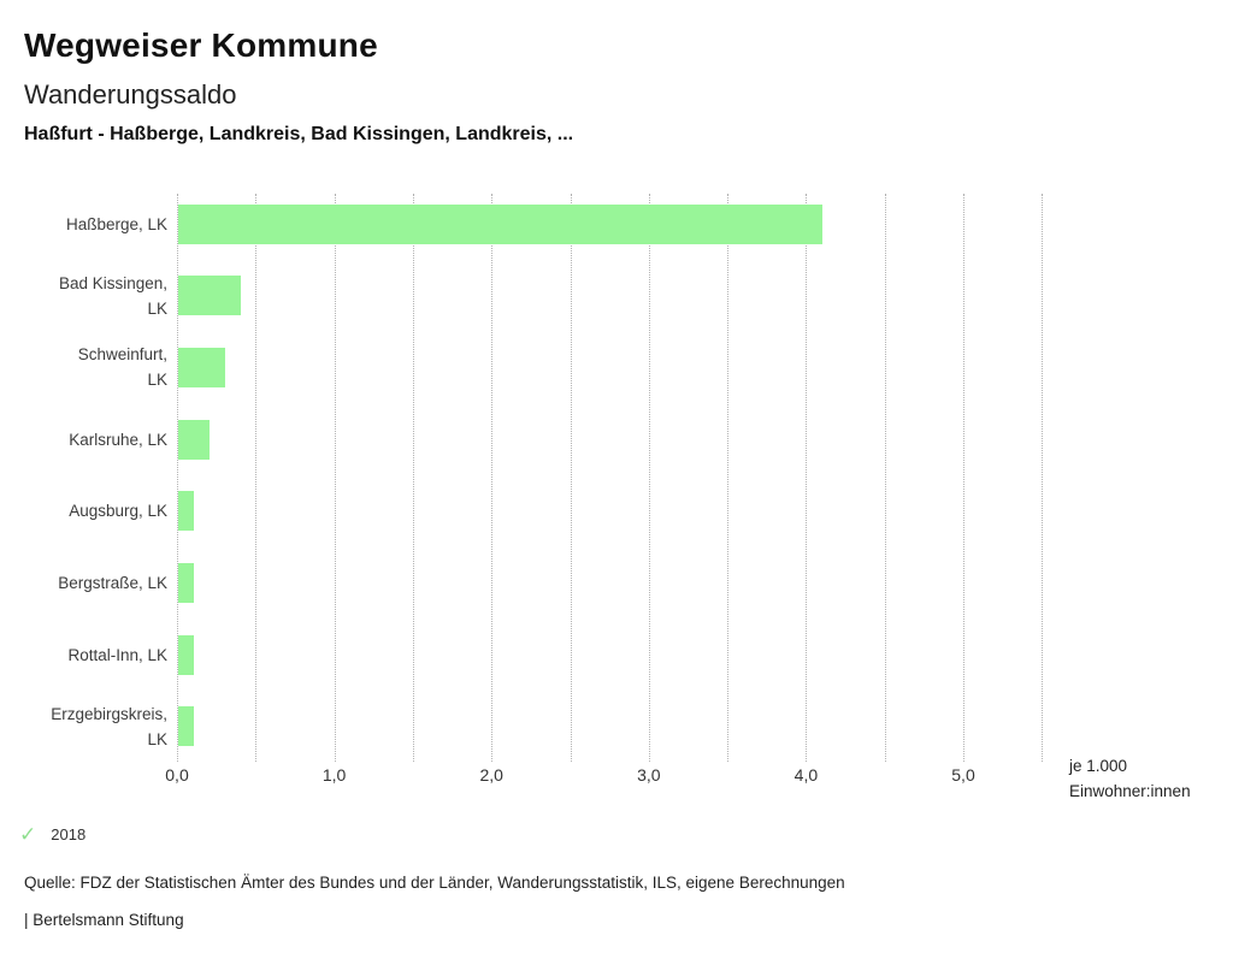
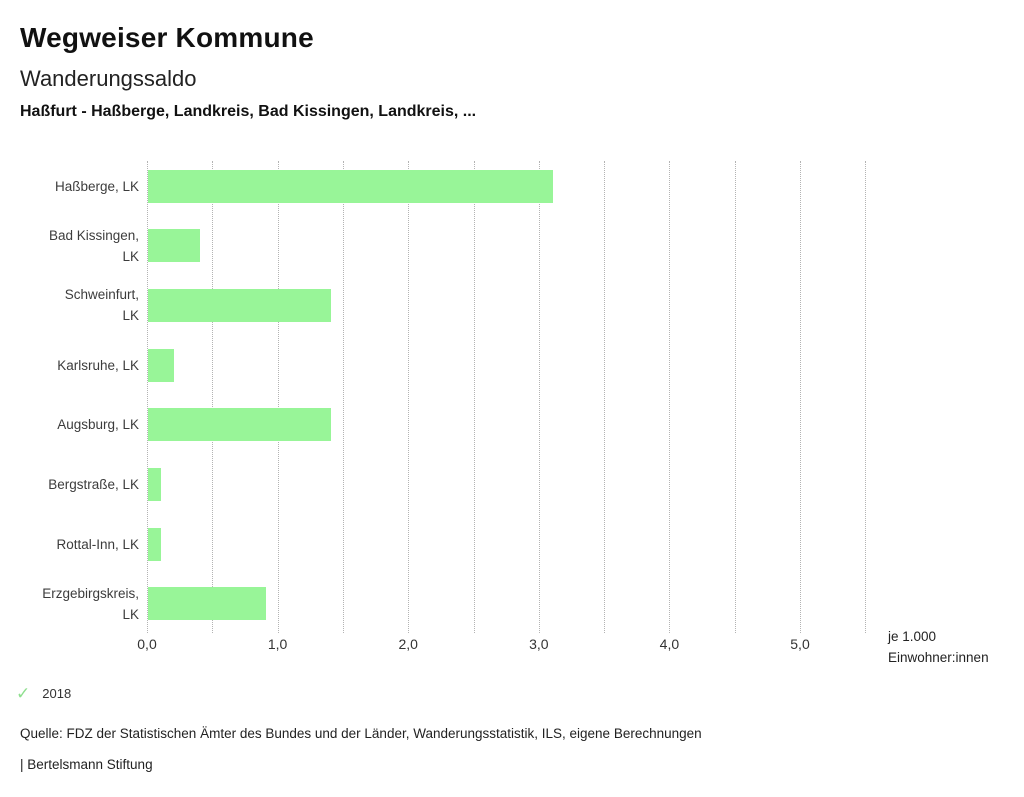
Haßberge, LK: 4,1 -> 3,1
Schweinfurt, LK: 0,3 -> 1,4
Augsburg, LK: 0,1 -> 1,4
Erzgebirgskreis, LK: 0,1 -> 0,9
